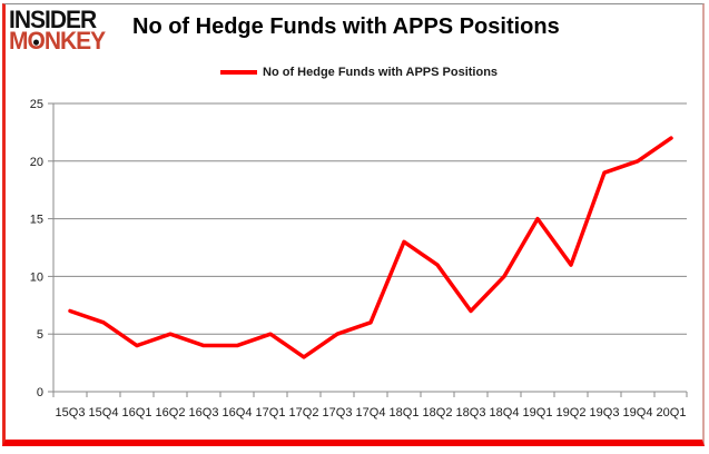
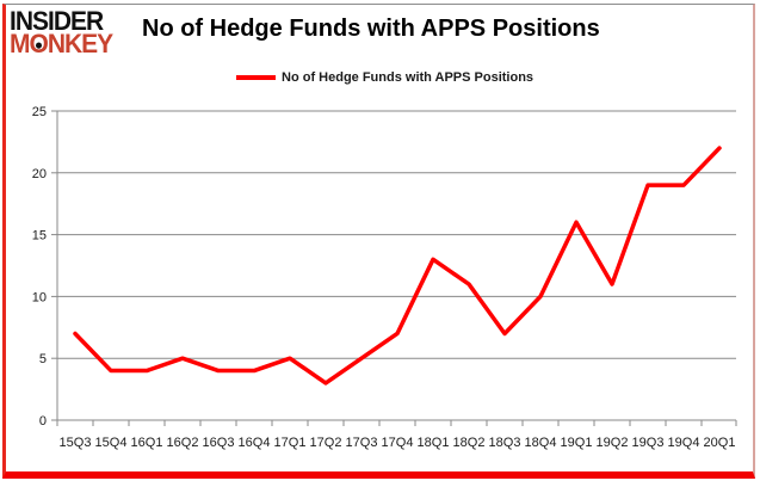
15Q4: 6 -> 4
17Q4: 6 -> 7
19Q1: 15 -> 16
19Q4: 20 -> 19
